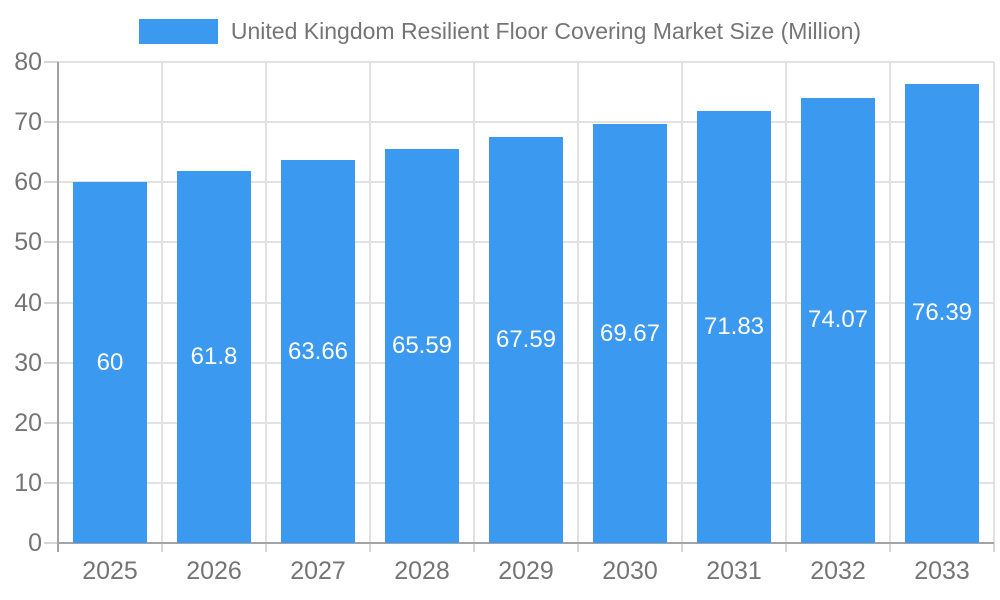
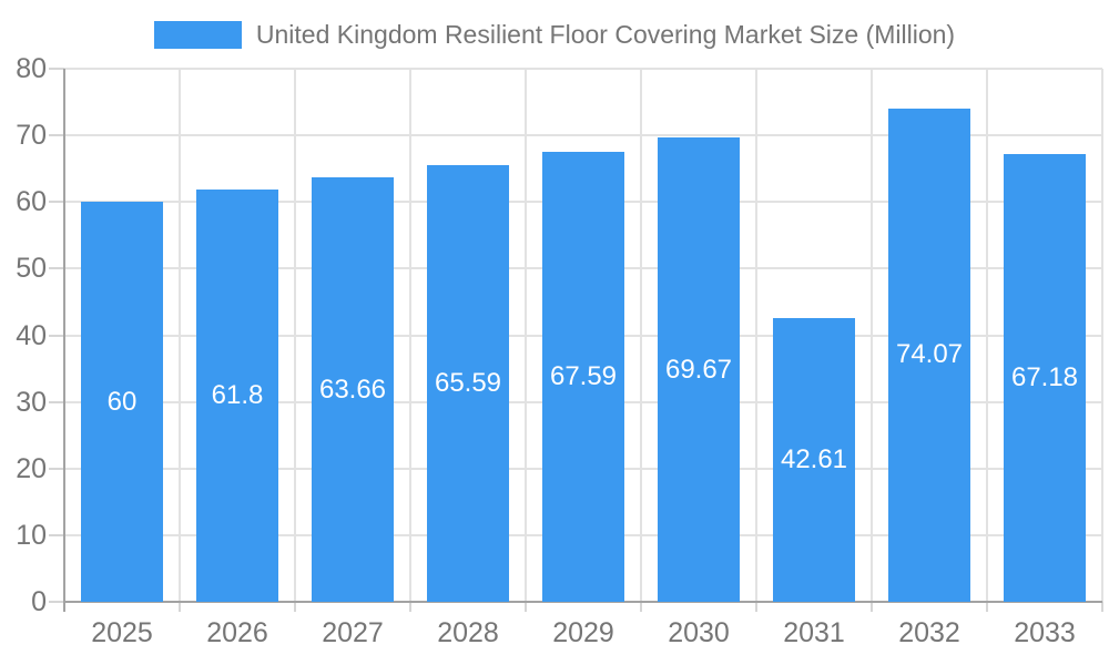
2031: 71.83 -> 42.61
2033: 76.39 -> 67.18
